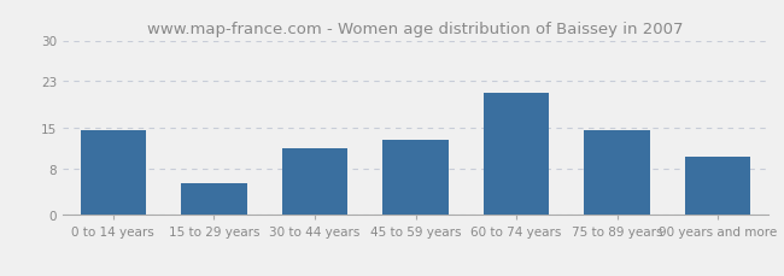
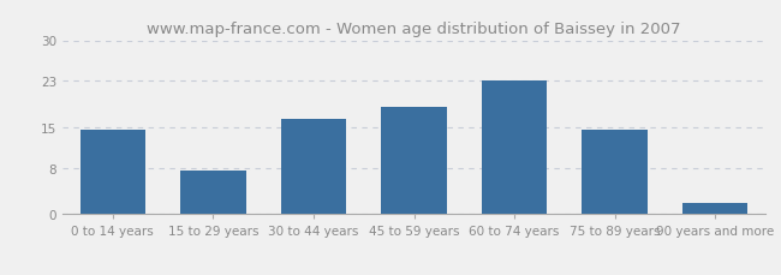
15 to 29 years: 5.5 -> 7.5
30 to 44 years: 11.5 -> 16.5
45 to 59 years: 13.0 -> 18.5
60 to 74 years: 21.0 -> 23.0
90 years and more: 10.0 -> 2.0
